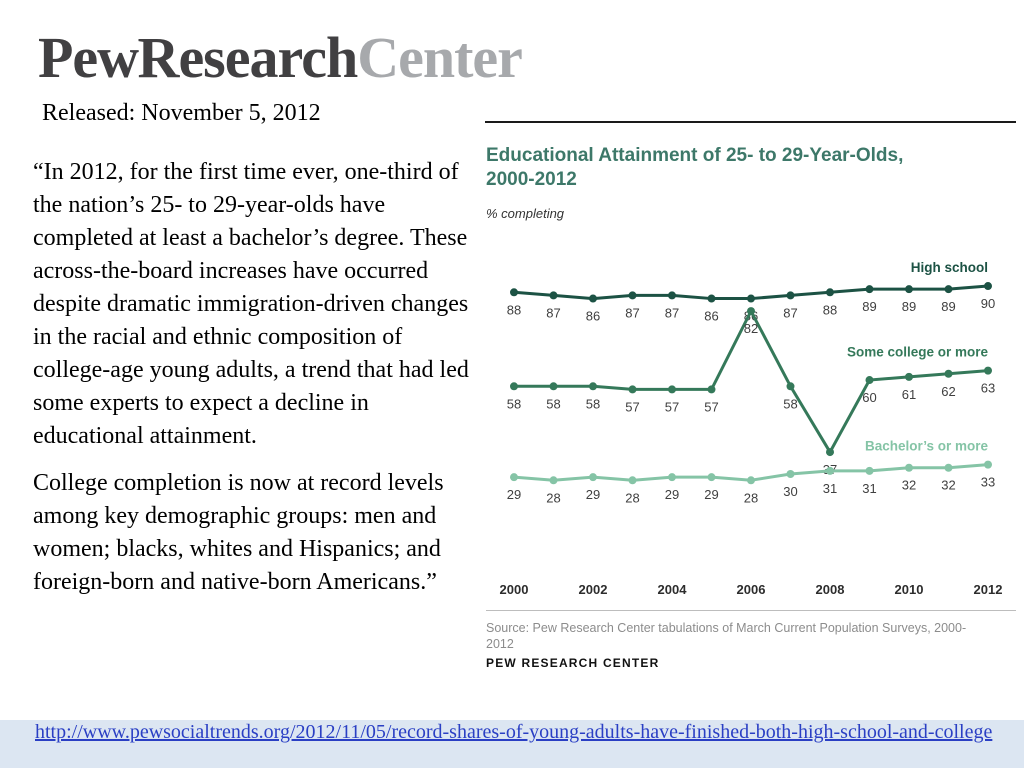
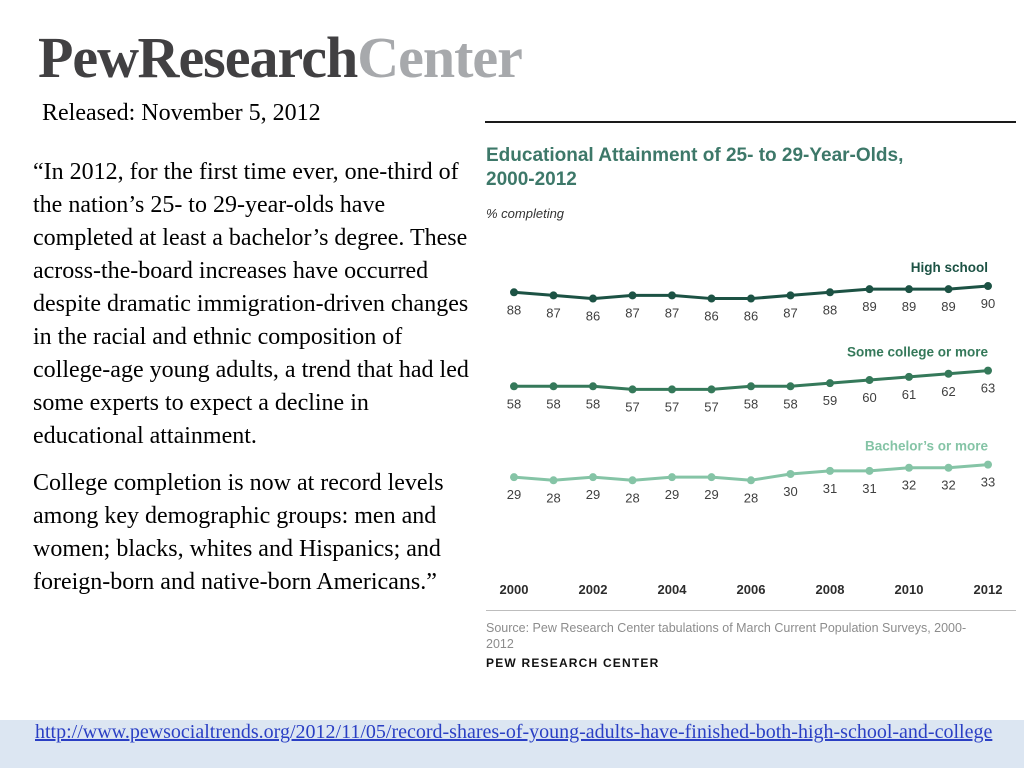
Some college or more/2006: 82 -> 58
Some college or more/2008: 37 -> 59
